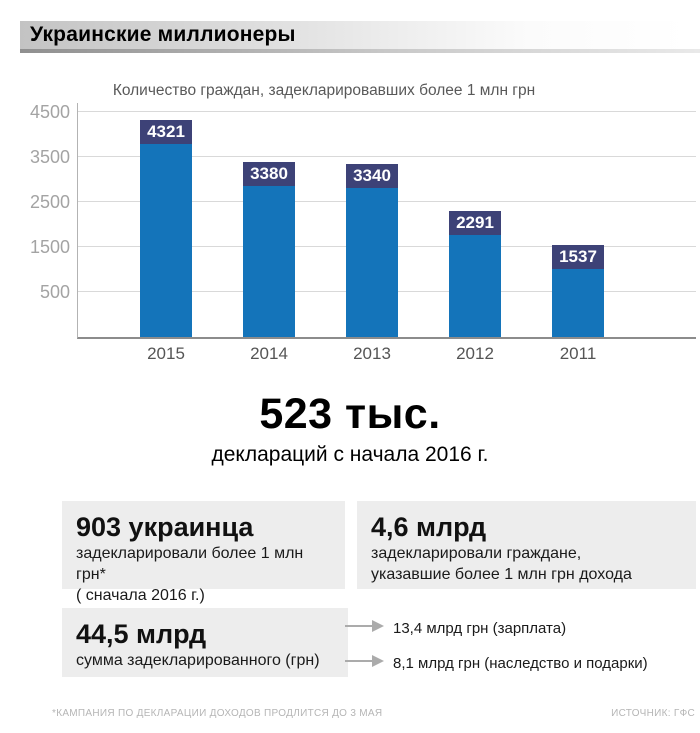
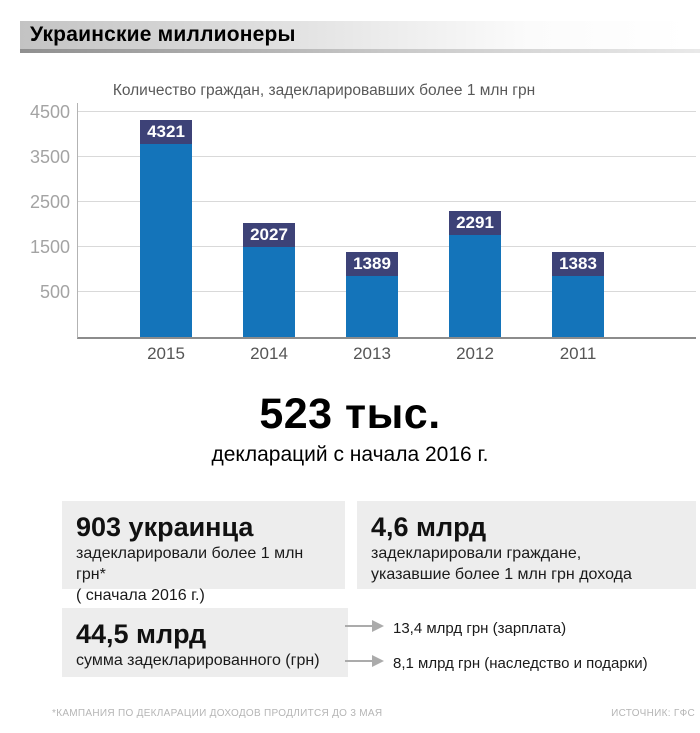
2014: 3380 -> 2027
2013: 3340 -> 1389
2011: 1537 -> 1383
